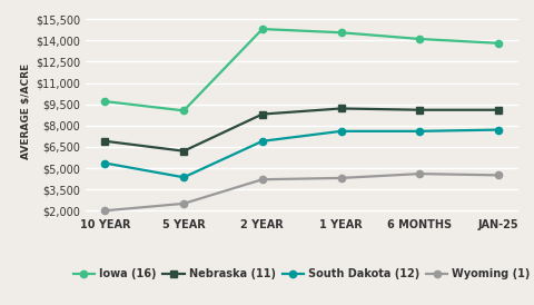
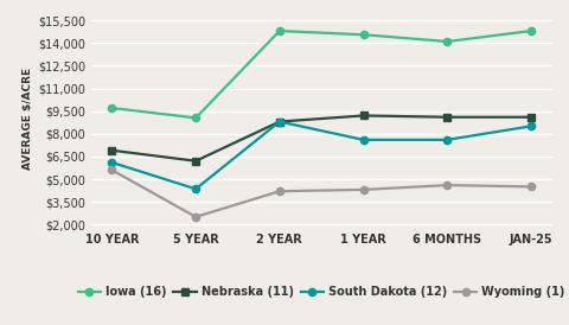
South Dakota (12)/10 YEAR: $5,400 -> $6,100
Wyoming (1)/10 YEAR: $2,000 -> $5,600
South Dakota (12)/2 YEAR: $6,900 -> $8,800
Iowa (16)/JAN-25: $13,800 -> $14,800
South Dakota (12)/JAN-25: $7,700 -> $8,500
